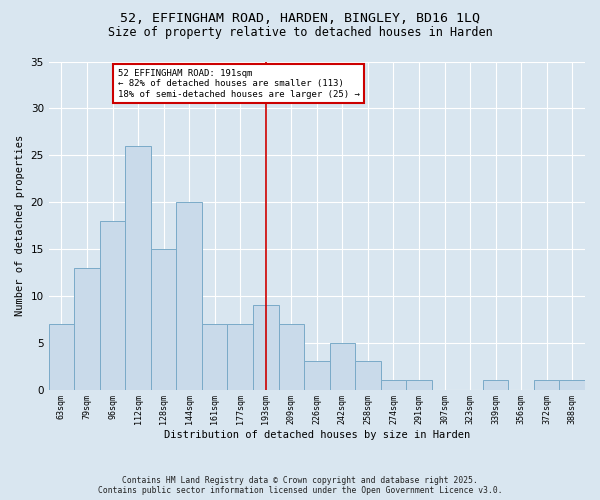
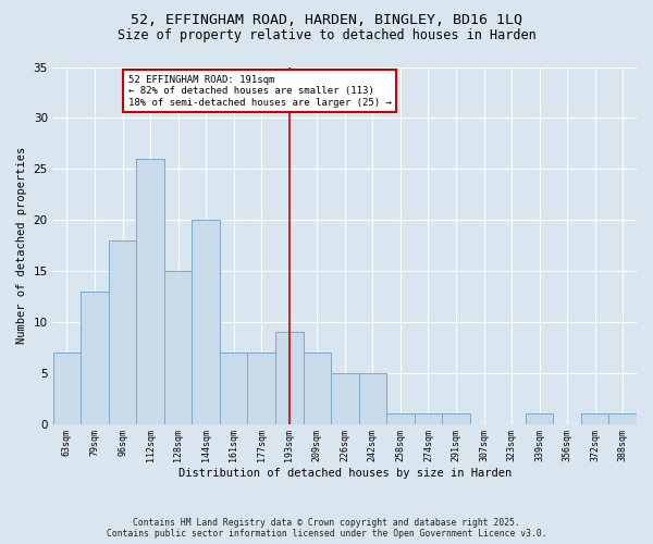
226sqm: 3 -> 5
258sqm: 3 -> 1
